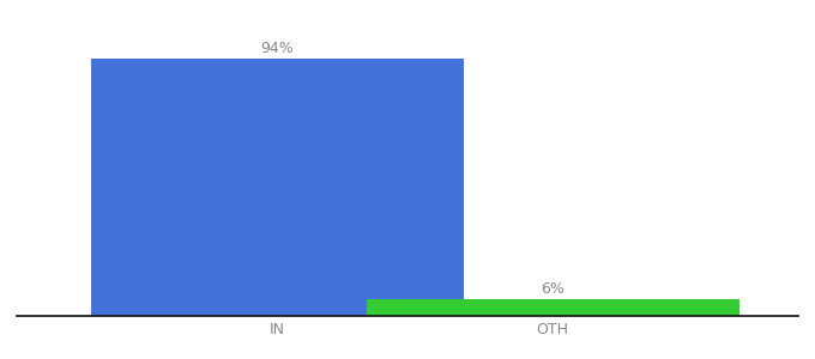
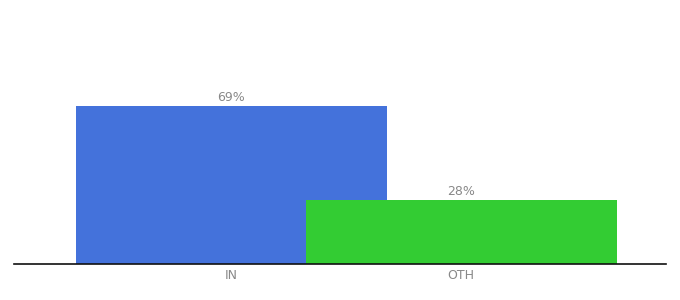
IN: 94% -> 69%
OTH: 6% -> 28%
